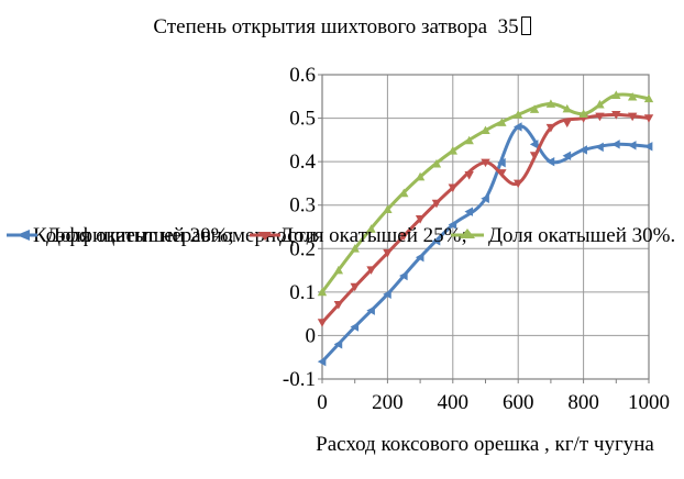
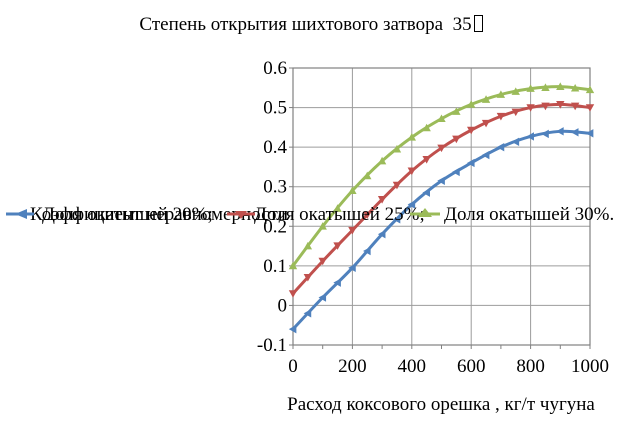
Доля окатышей 20%;/600: 0.48 -> 0.36
Доля окатышей 25%;/600: 0.35 -> 0.44
Доля окатышей 30%./800: 0.51 -> 0.55
